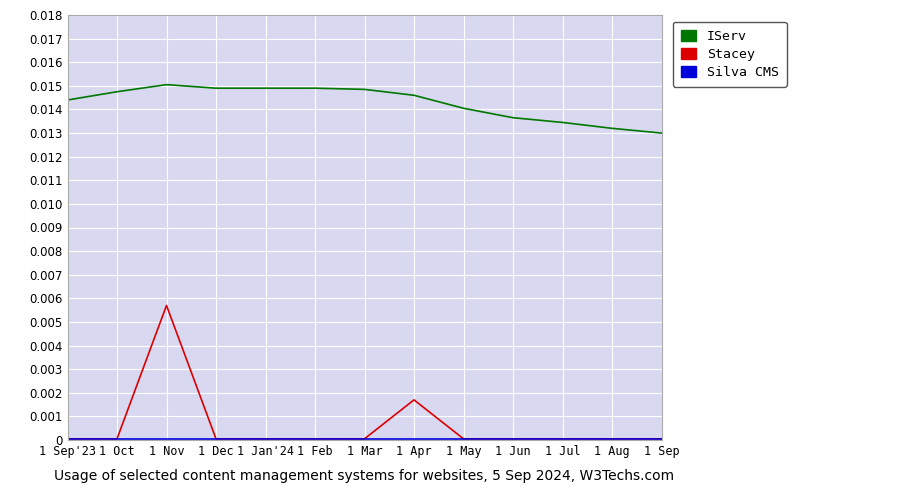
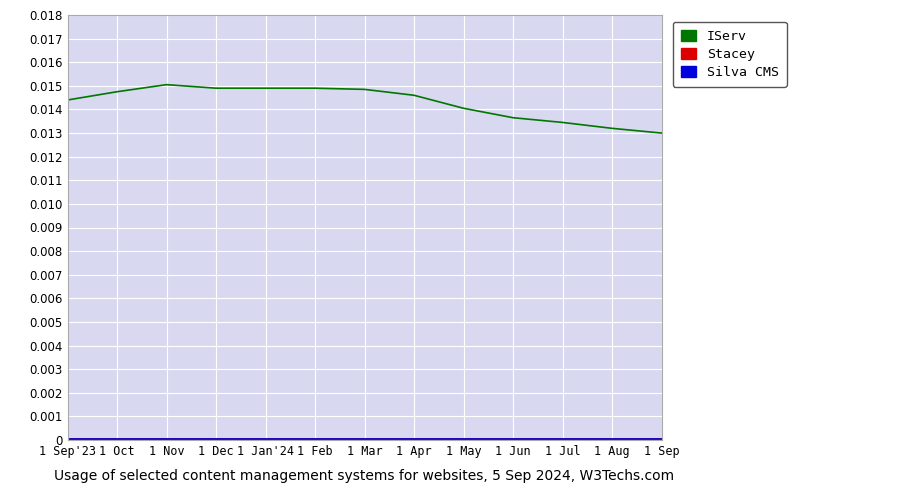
Stacey/1 Nov: 0.00570 -> 0.00005
Stacey/1 Apr: 0.00170 -> 0.00005
